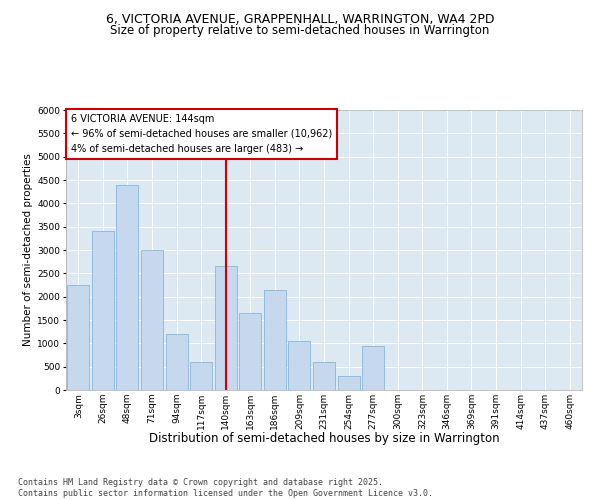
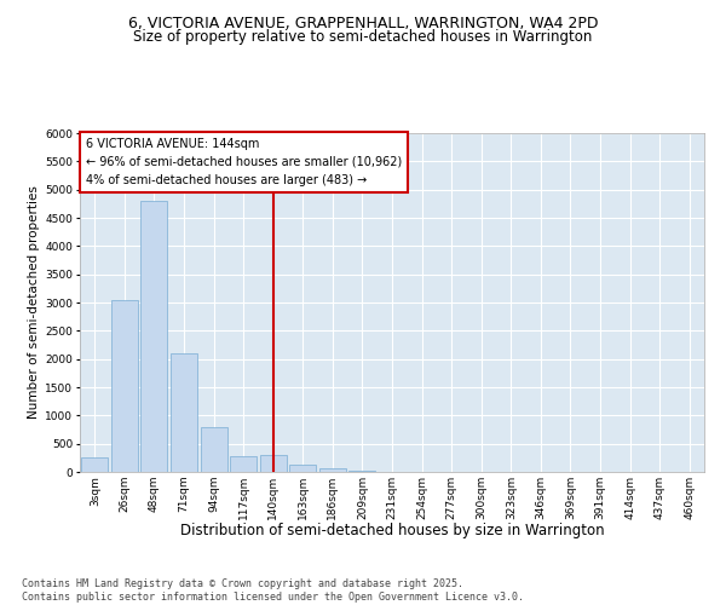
3sqm: 2250 -> 260
26sqm: 3400 -> 3050
48sqm: 4400 -> 4800
71sqm: 3000 -> 2100
94sqm: 1200 -> 800
117sqm: 600 -> 280
140sqm: 2650 -> 300
163sqm: 1650 -> 120
186sqm: 2150 -> 60
209sqm: 1050 -> 30
231sqm: 600 -> 10
254sqm: 300 -> 0
277sqm: 950 -> 0
